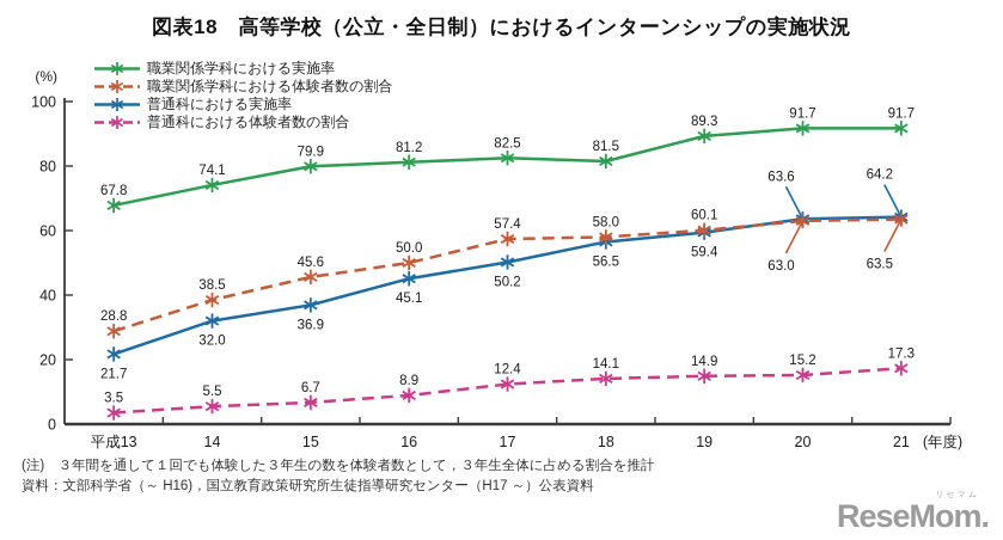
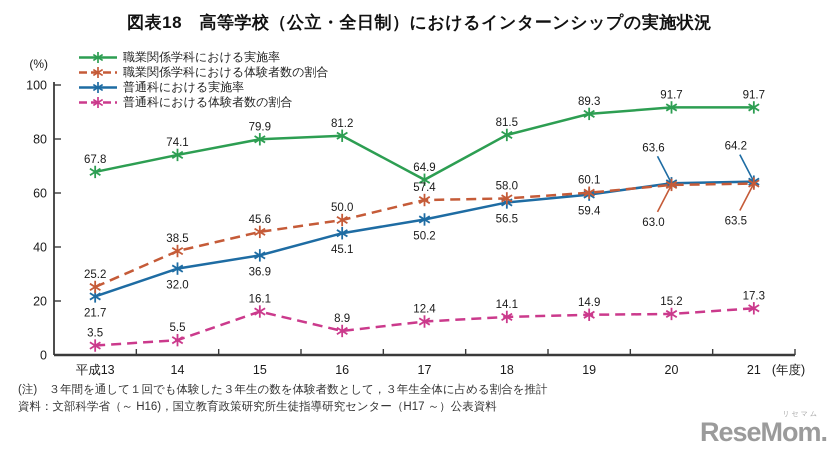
職業関係学科における体験者数の割合/平成13: 28.8 -> 25.2
普通科における体験者数の割合/15: 6.7 -> 16.1
職業関係学科における実施率/17: 82.5 -> 64.9
